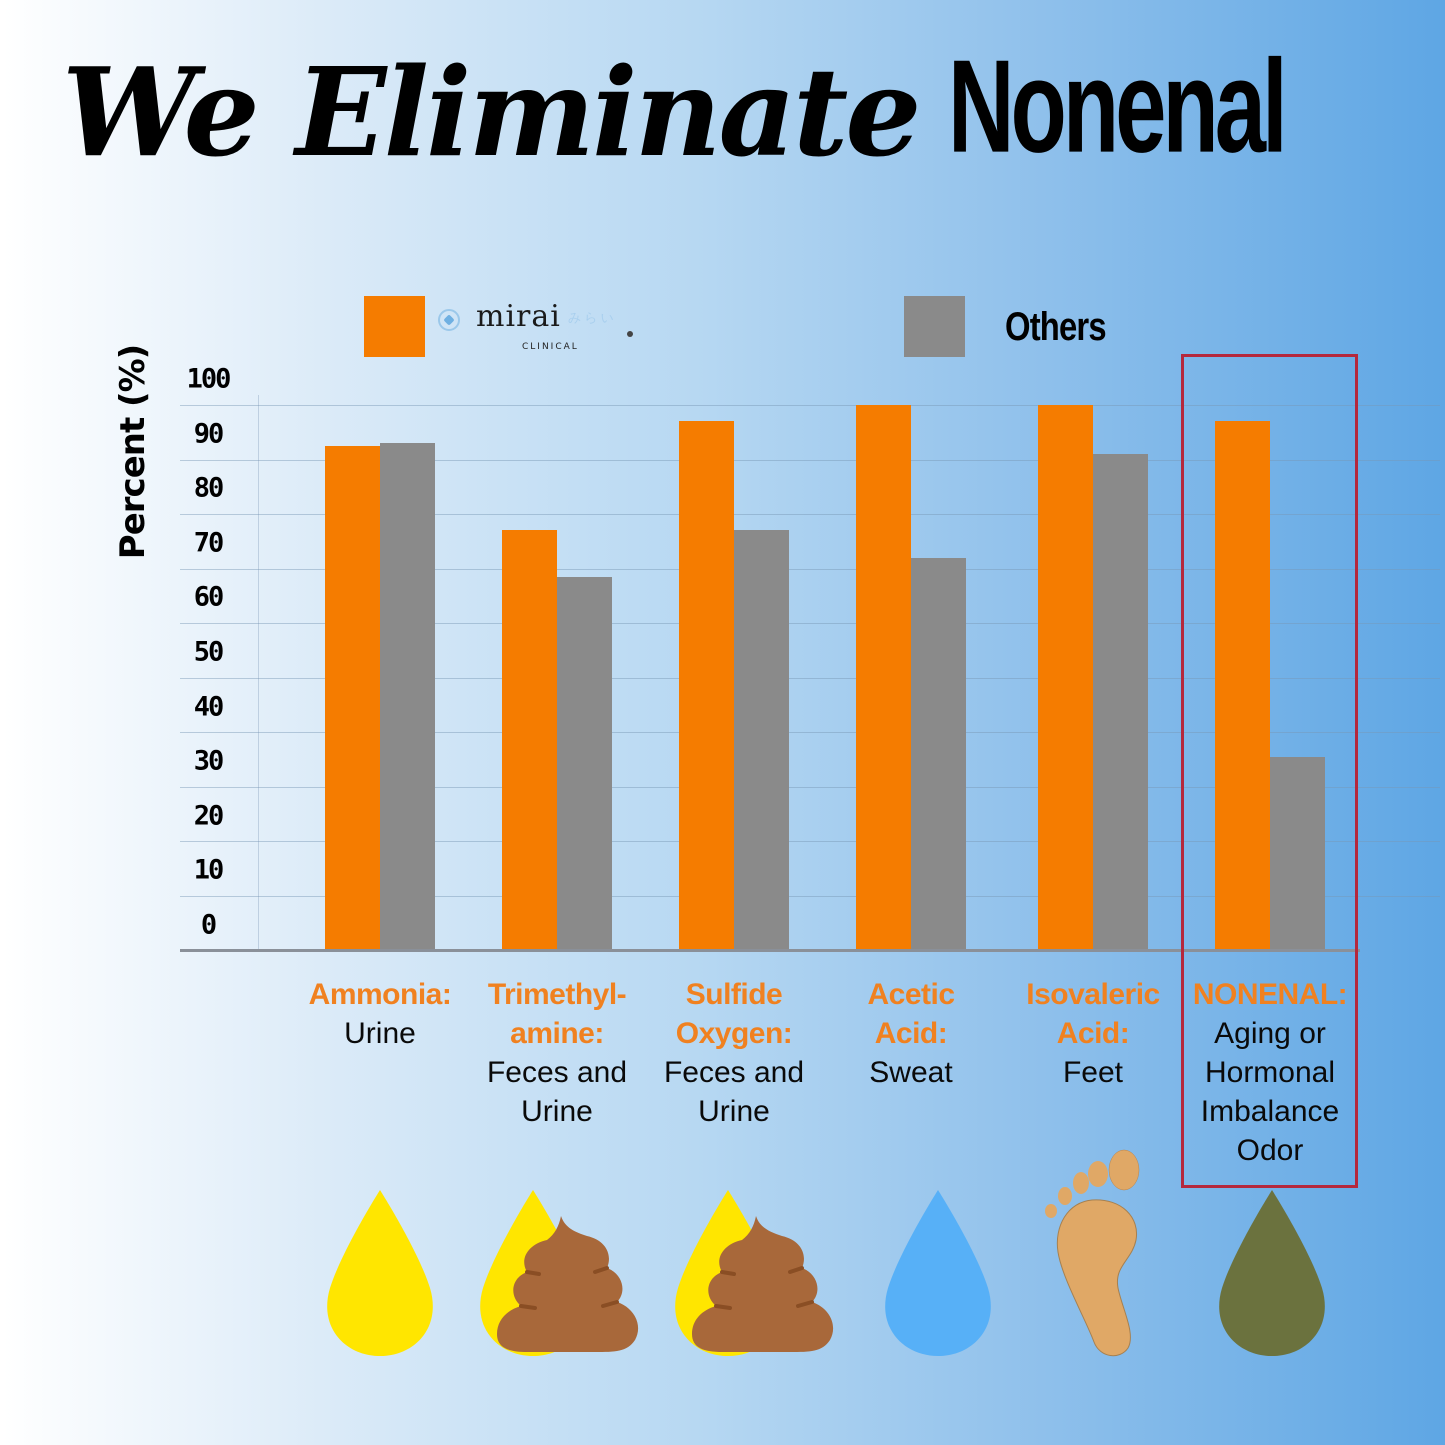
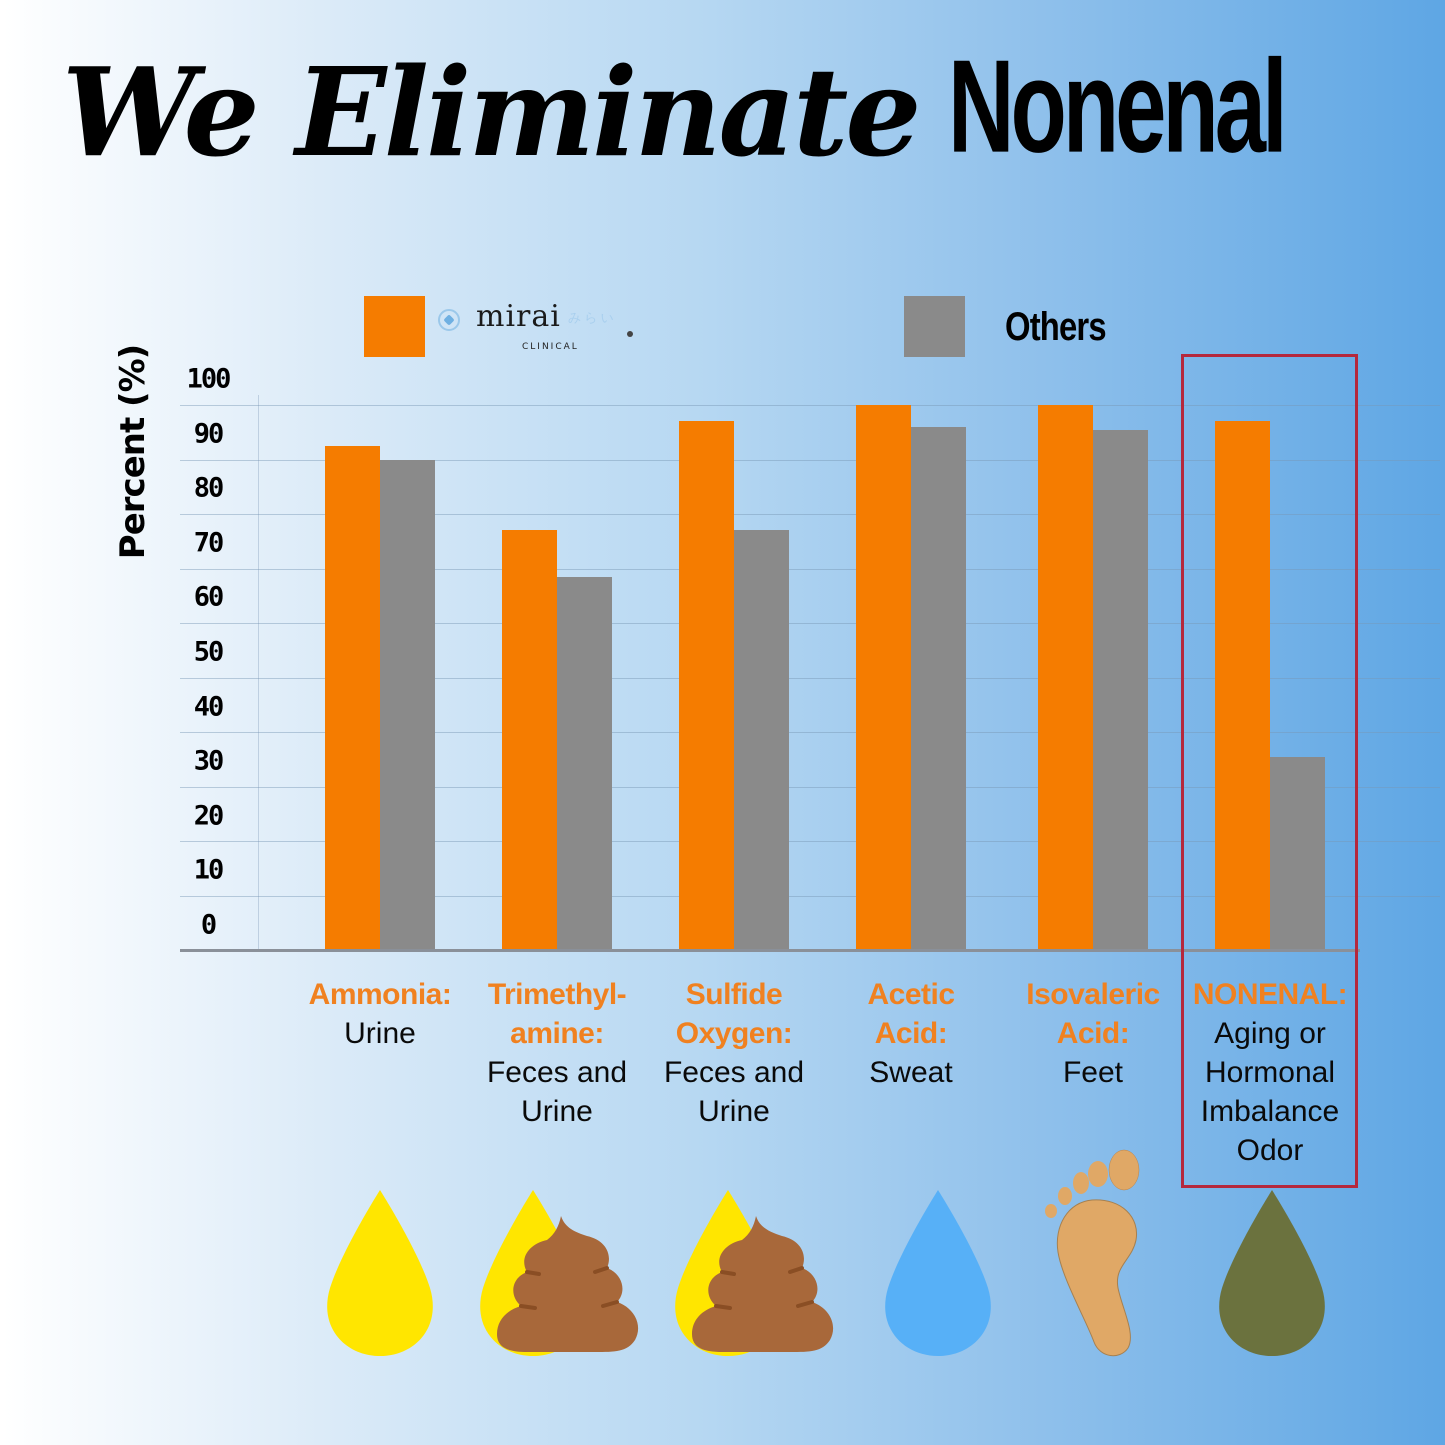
Others/Ammonia: Urine: 93 -> 90
Others/Acetic Acid: Sweat: 72 -> 96
Others/Isovaleric Acid: Feet: 91 -> 96
